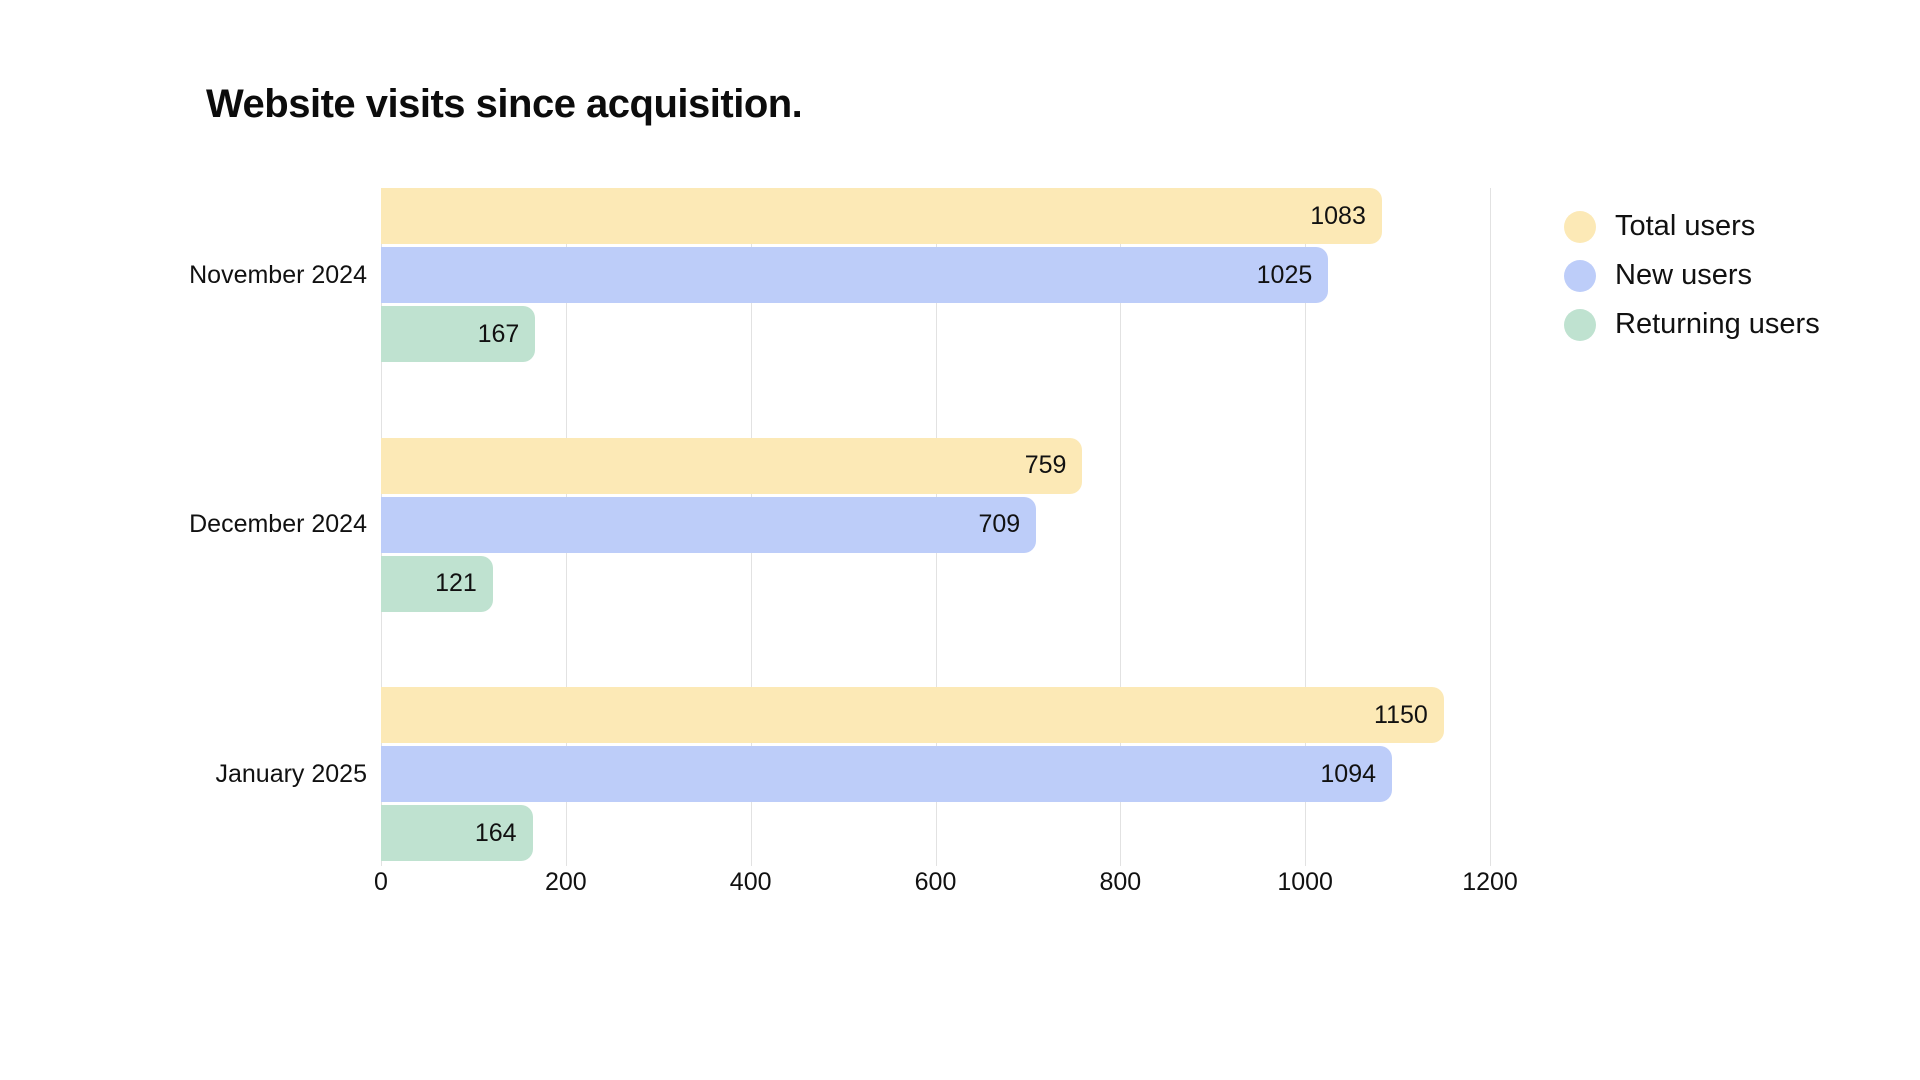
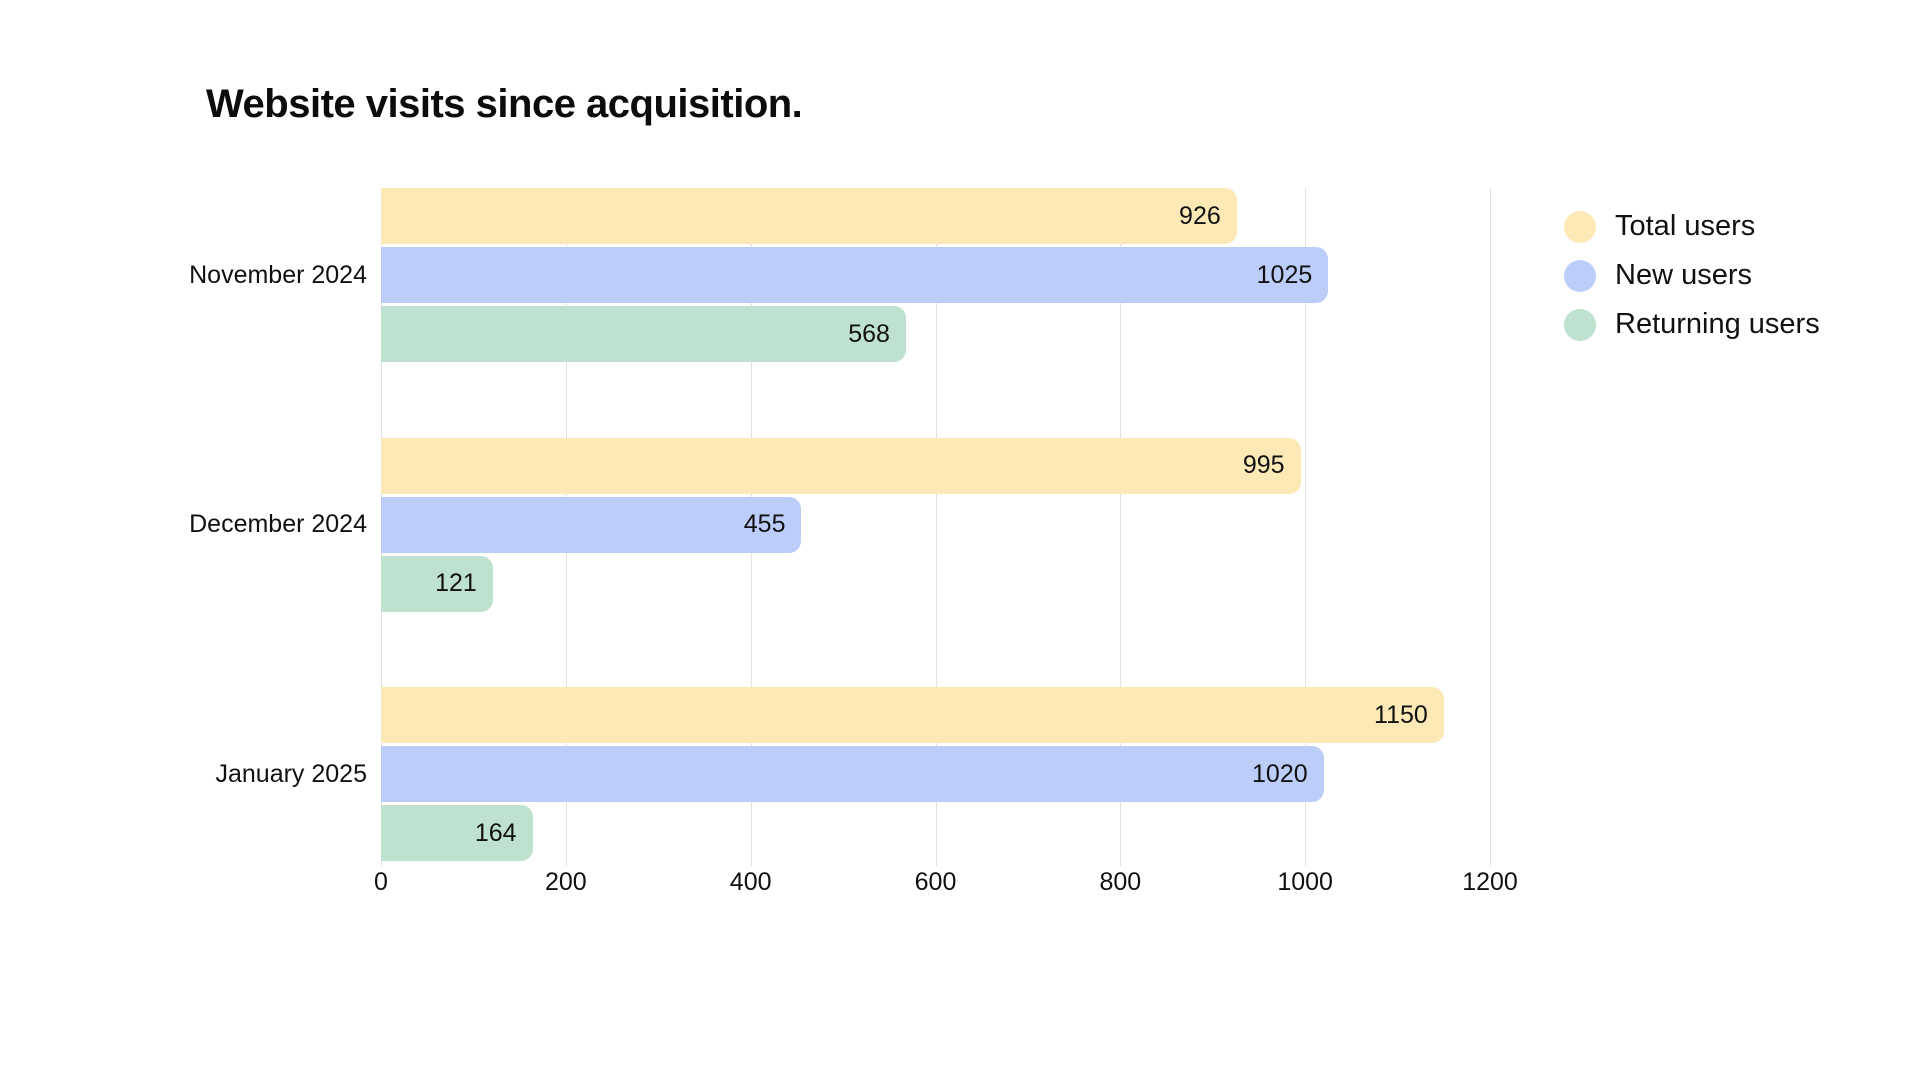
Total users/November 2024: 1083 -> 926
Returning users/November 2024: 167 -> 568
Total users/December 2024: 759 -> 995
New users/December 2024: 709 -> 455
New users/January 2025: 1094 -> 1020
